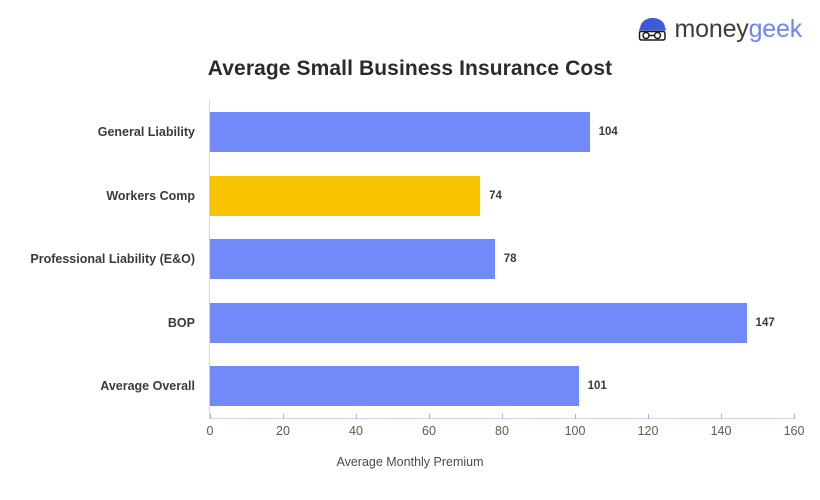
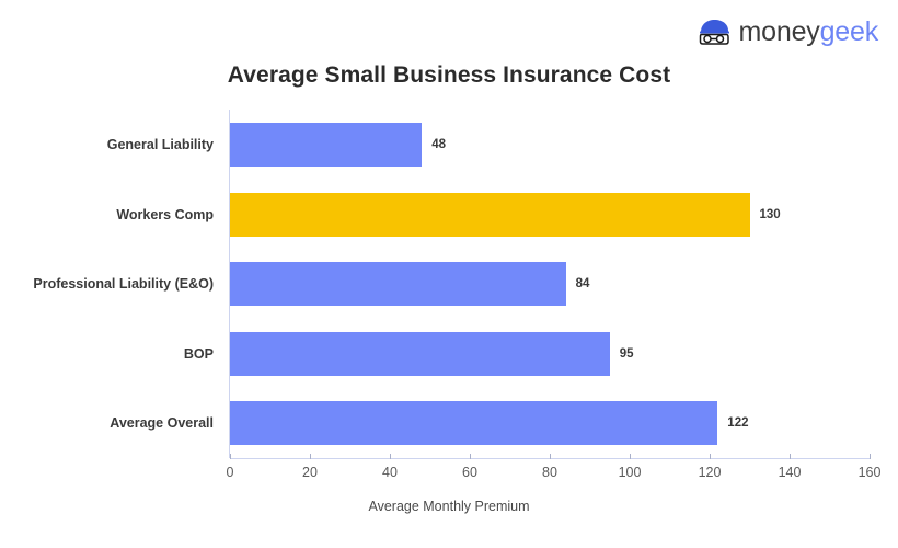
General Liability: 104 -> 48
Workers Comp: 74 -> 130
Professional Liability (E&O): 78 -> 84
BOP: 147 -> 95
Average Overall: 101 -> 122
